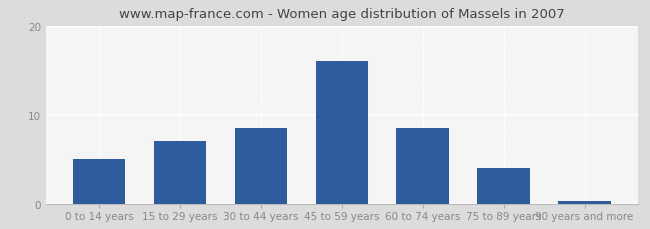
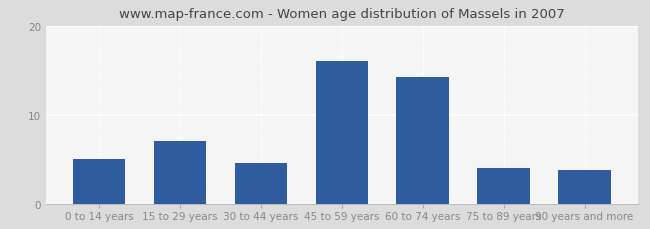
30 to 44 years: 8.5 -> 4.6
60 to 74 years: 8.5 -> 14.2
90 years and more: 0.3 -> 3.8
